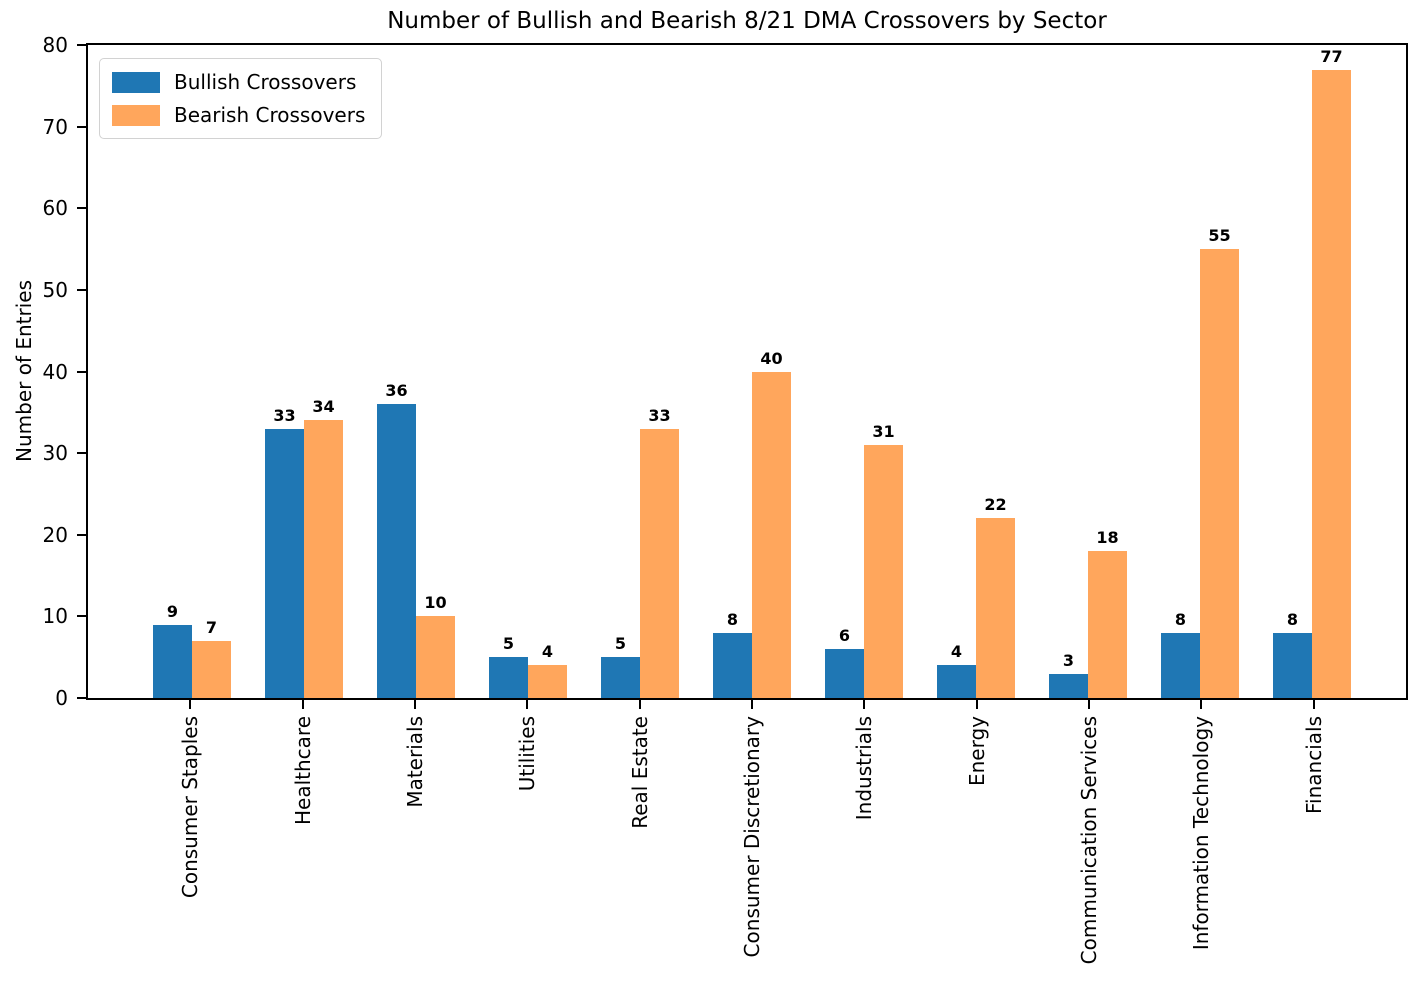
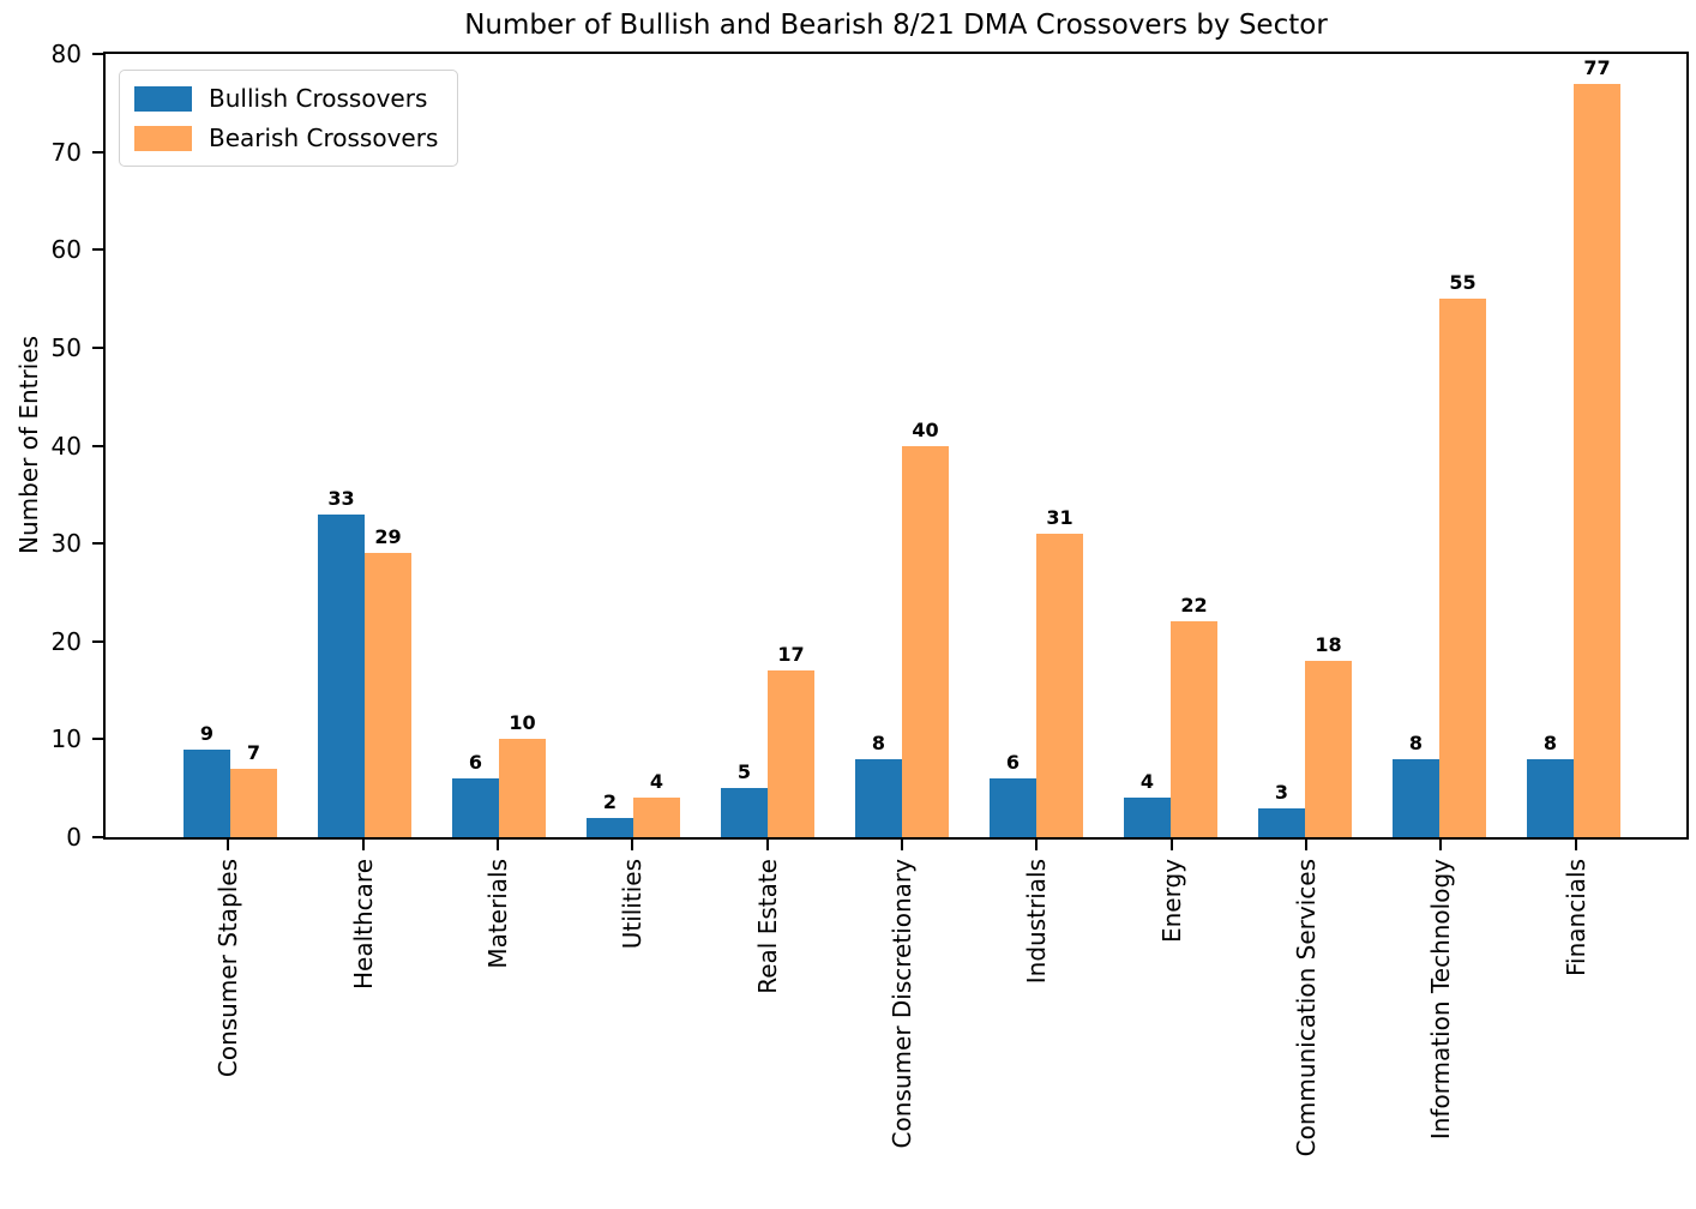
Bearish Crossovers/Healthcare: 34 -> 29
Bullish Crossovers/Materials: 36 -> 6
Bullish Crossovers/Utilities: 5 -> 2
Bearish Crossovers/Real Estate: 33 -> 17
